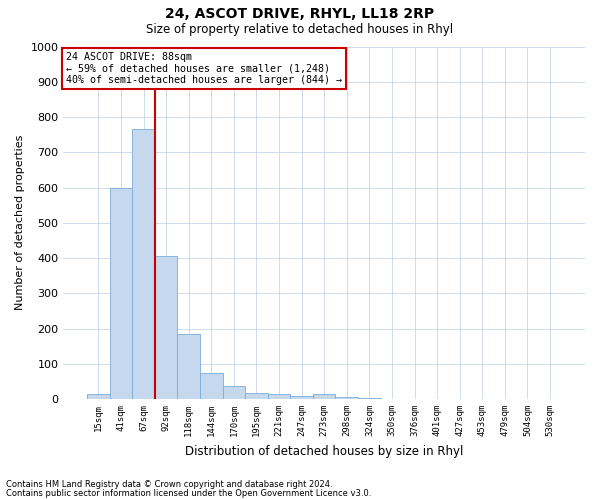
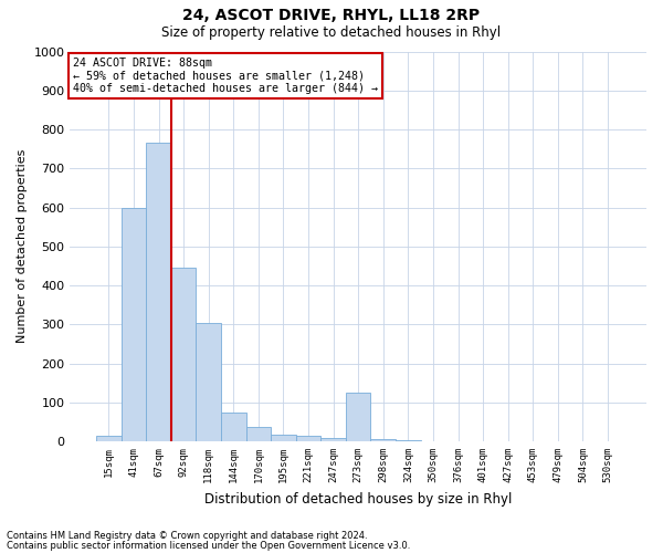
92sqm: 405 -> 445
118sqm: 185 -> 305
273sqm: 13 -> 125
